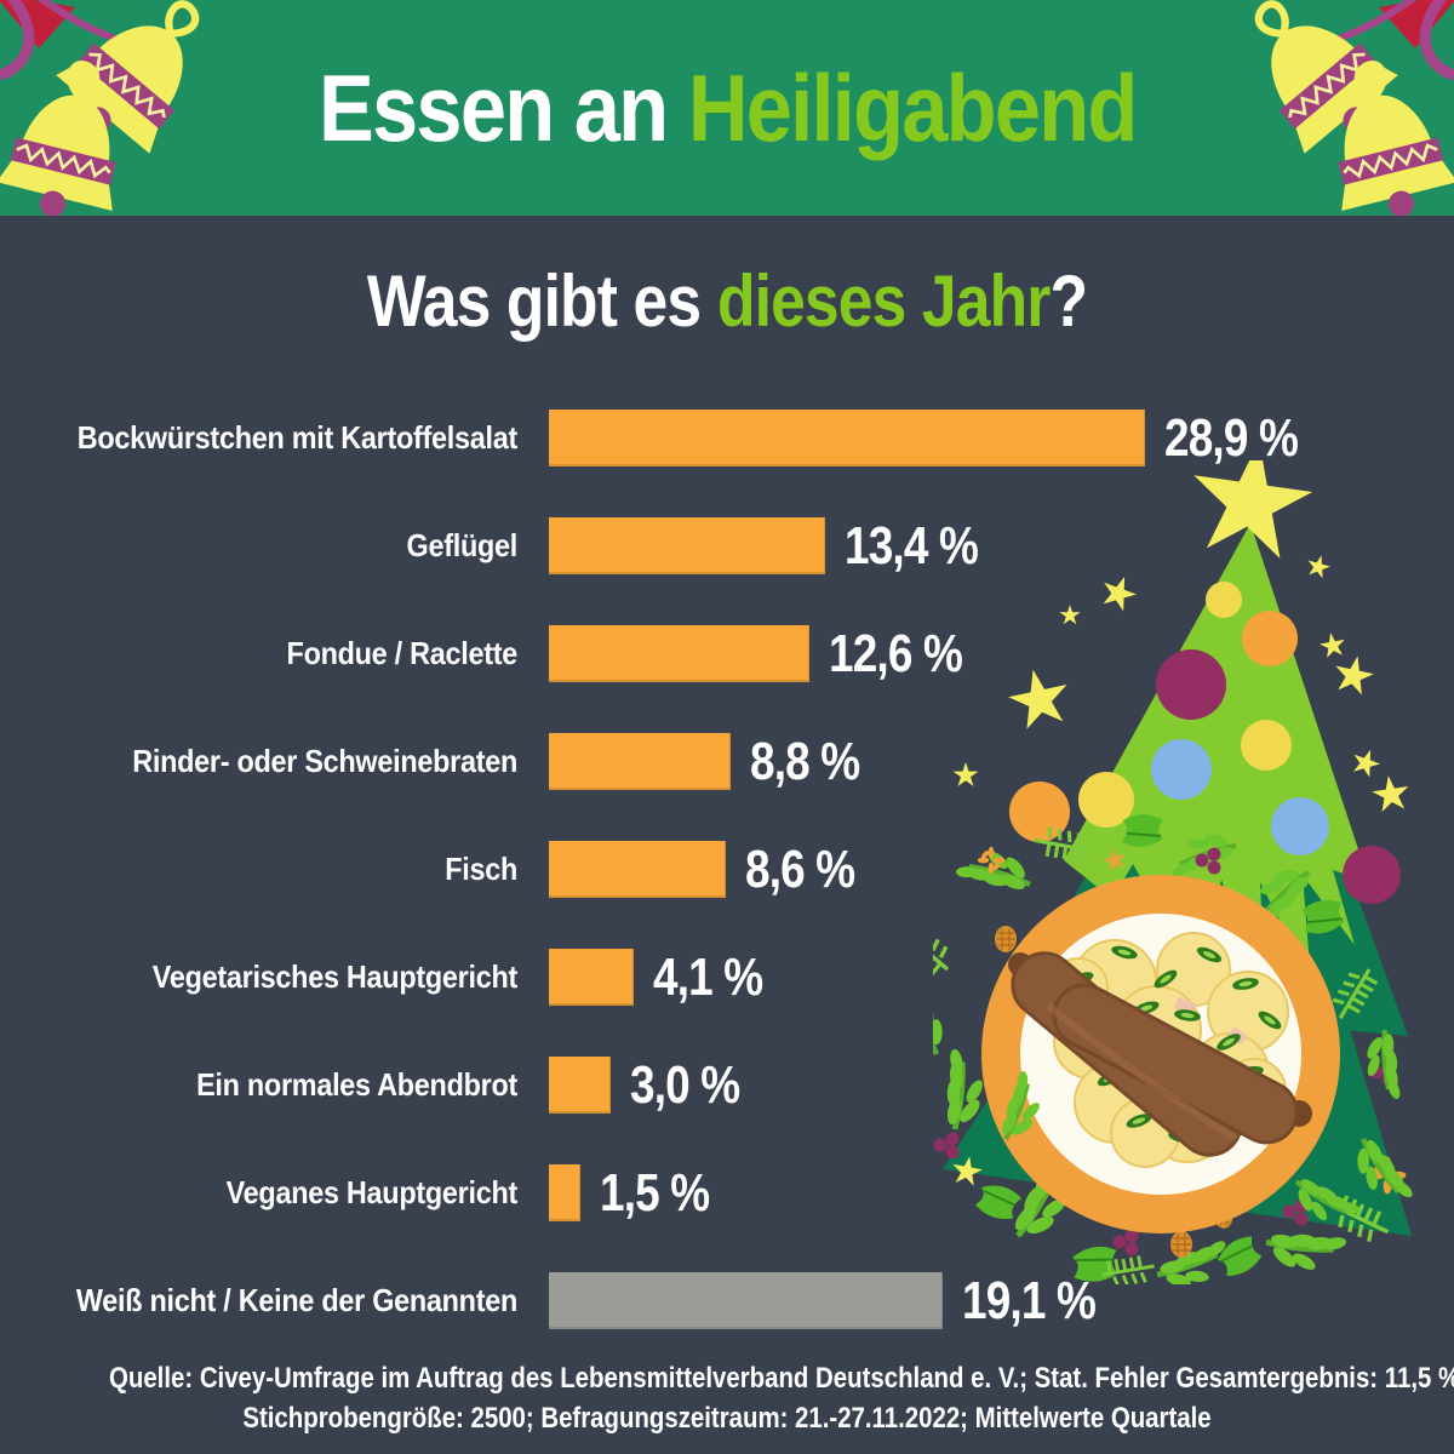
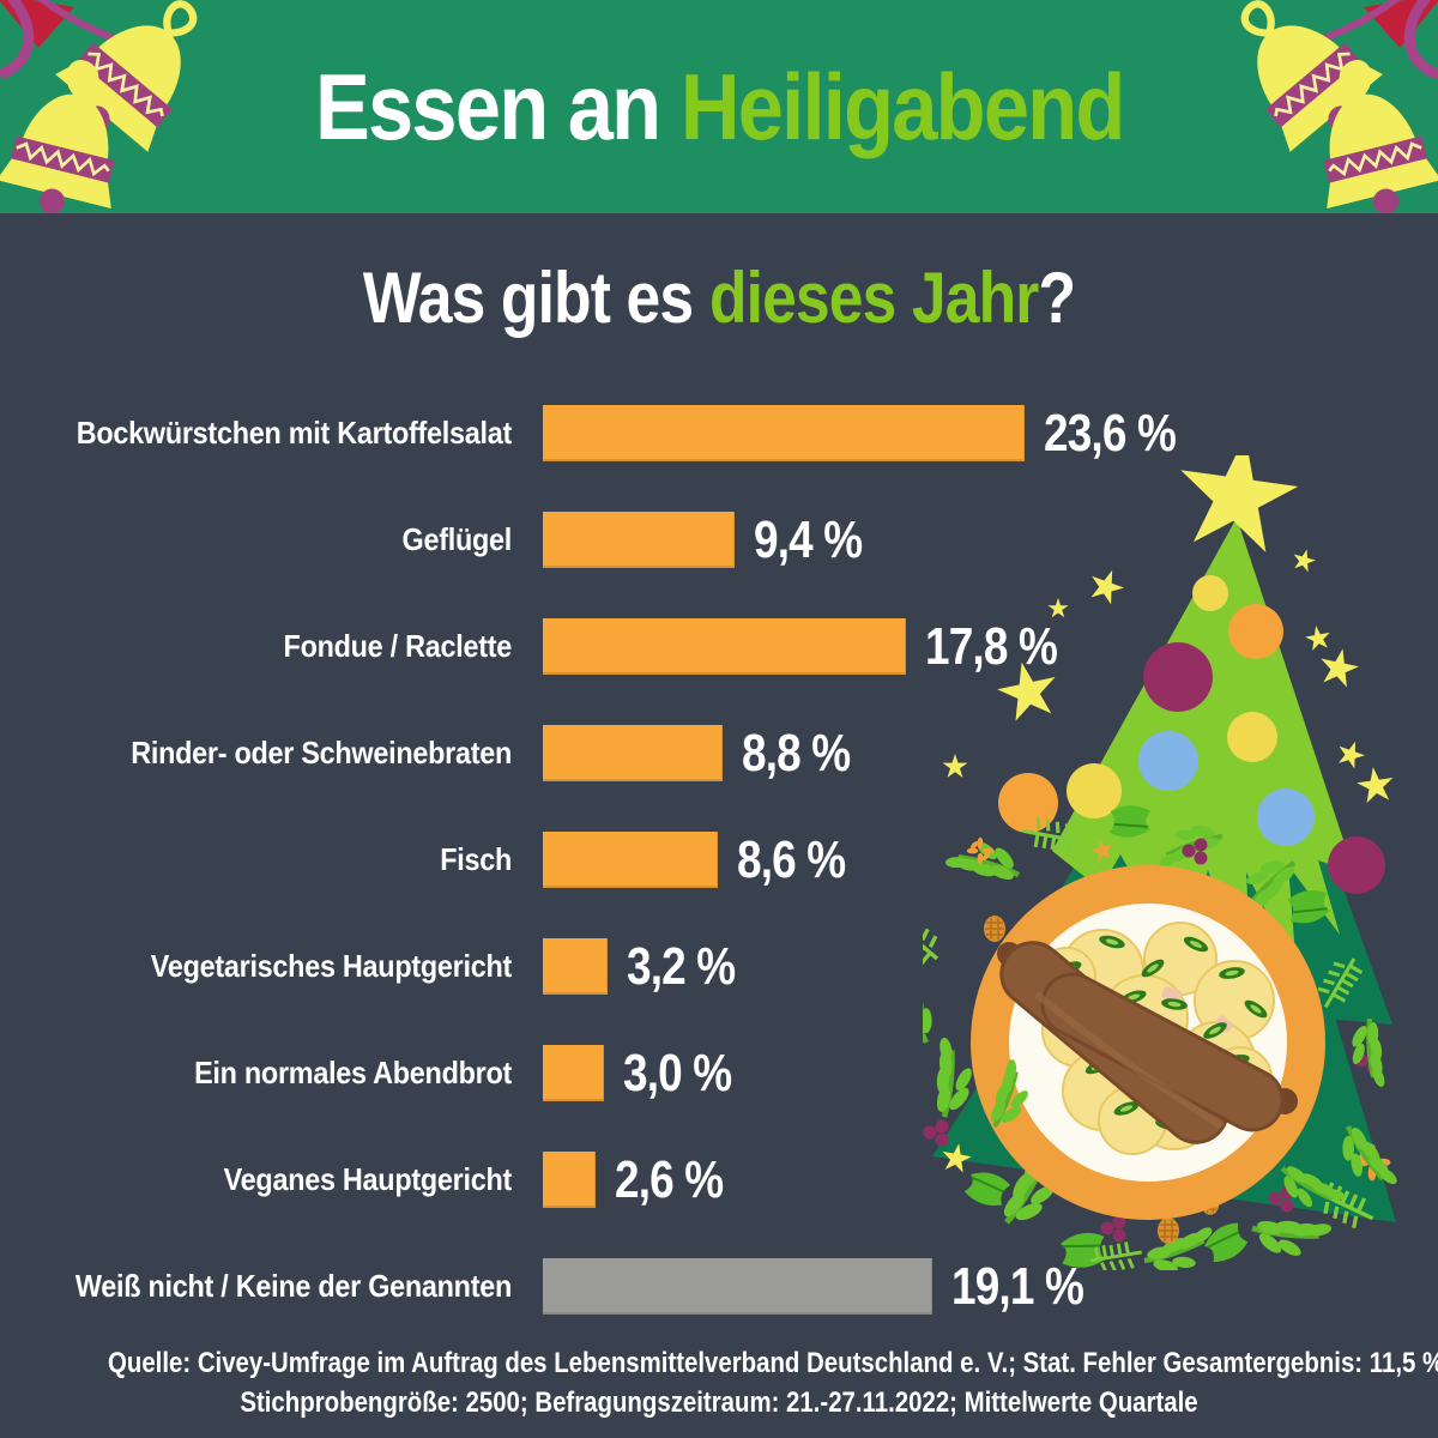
Bockwürstchen mit Kartoffelsalat: 28,9 -> 23,6
Geflügel: 13,4 -> 9,4
Fondue / Raclette: 12,6 -> 17,8
Vegetarisches Hauptgericht: 4,1 -> 3,2
Veganes Hauptgericht: 1,5 -> 2,6
